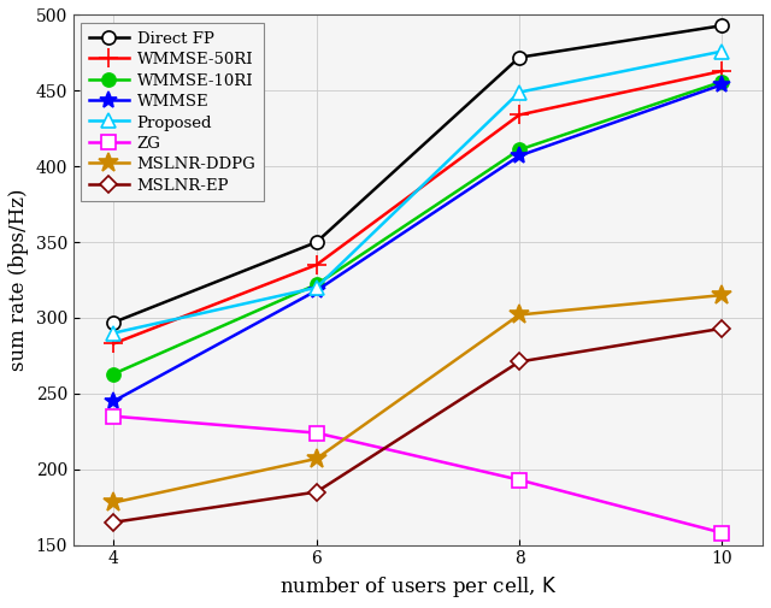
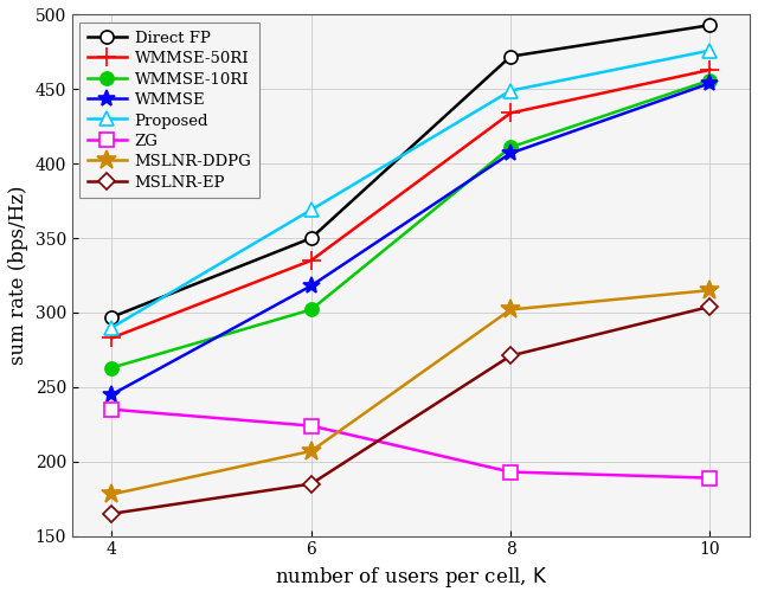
WMMSE-10RI/6: 322 -> 302
Proposed/6: 320 -> 369
ZG/10: 158 -> 189
MSLNR-EP/10: 293 -> 304
